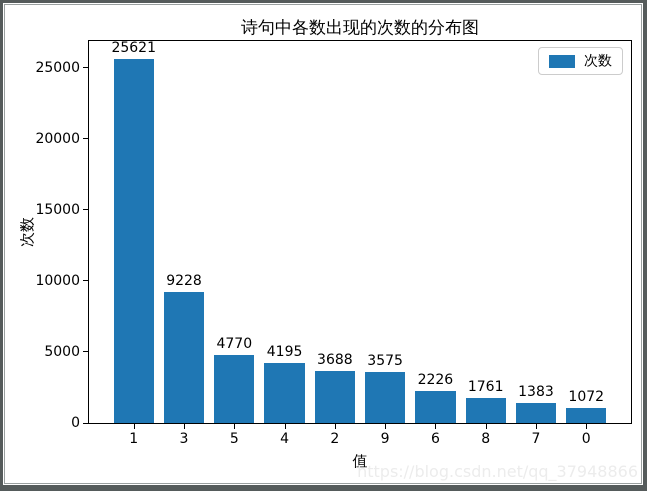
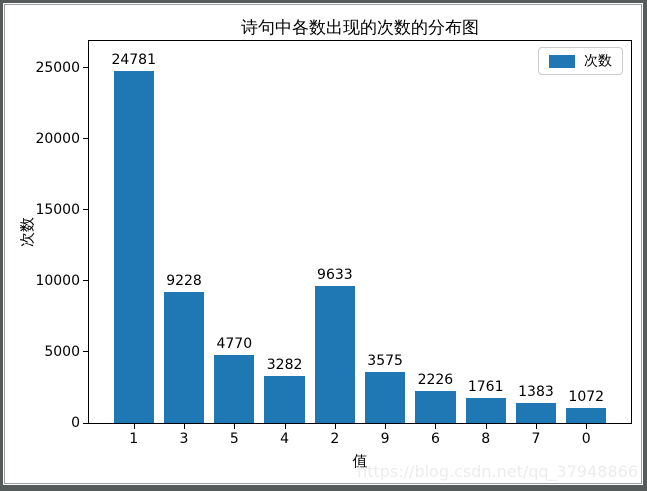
1: 25621 -> 24781
4: 4195 -> 3282
2: 3688 -> 9633
